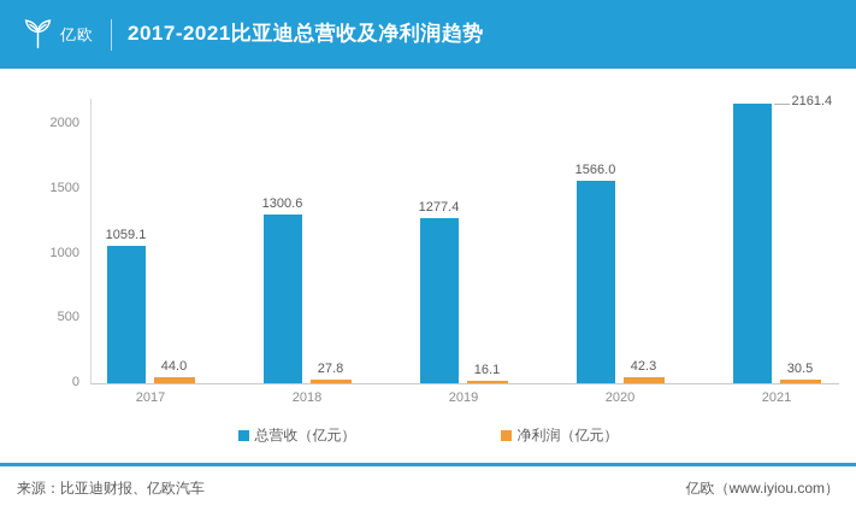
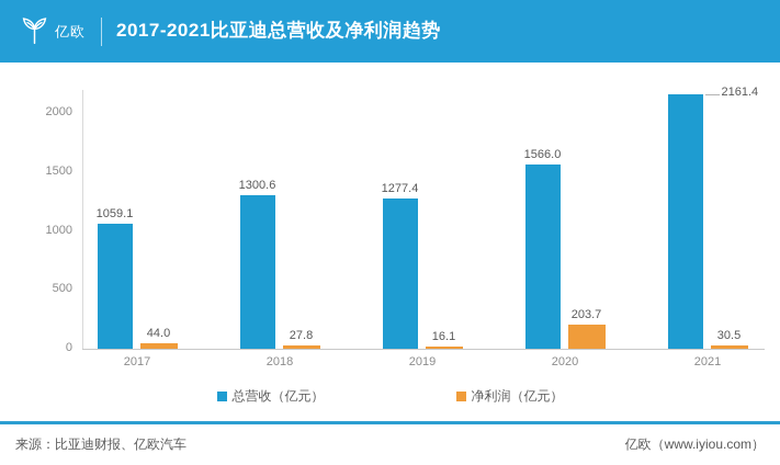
净利润（亿元）/2020: 42.3 -> 203.7
